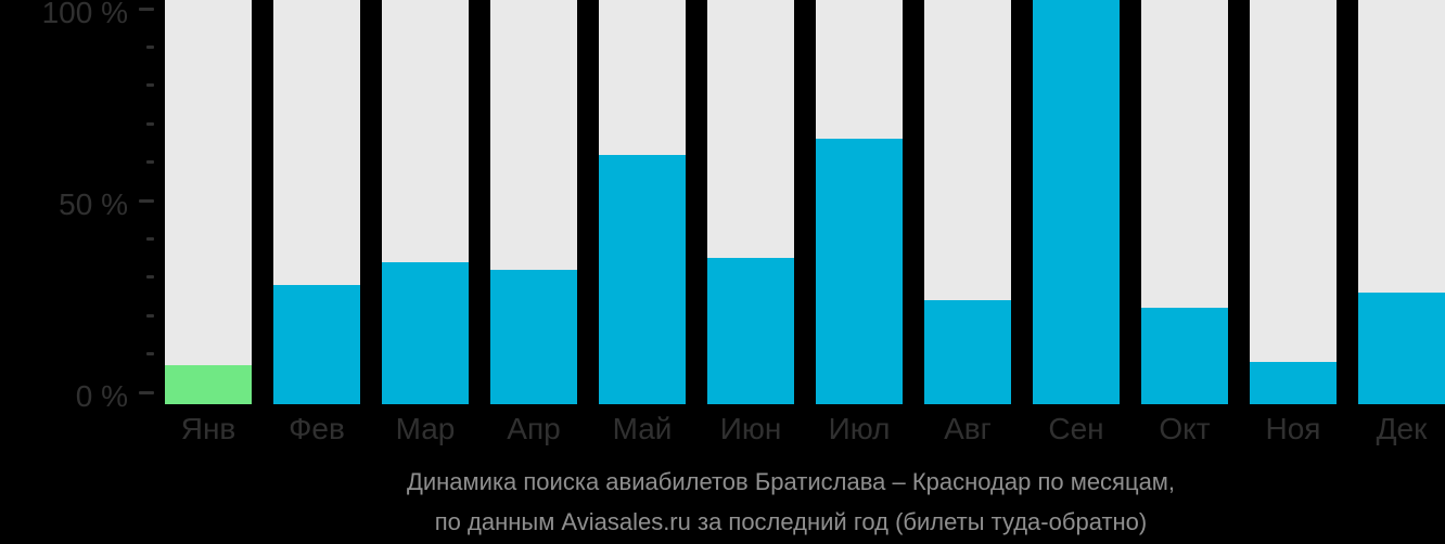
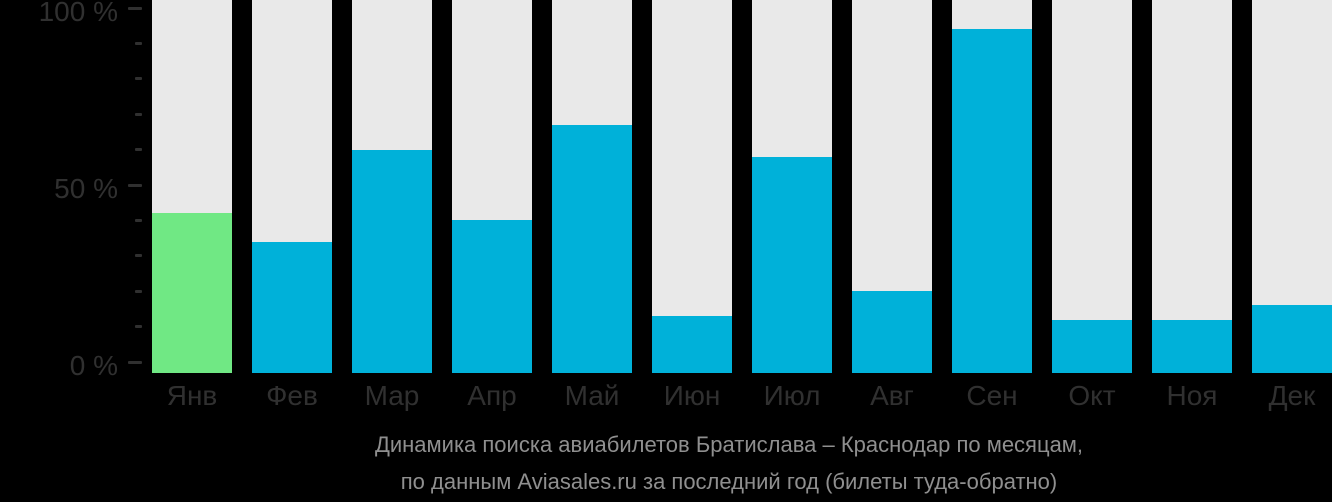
Янв: 7% -> 42%
Фев: 28% -> 34%
Мар: 34% -> 60%
Апр: 32% -> 40%
Май: 62% -> 67%
Июн: 35% -> 13%
Июл: 66% -> 58%
Авг: 24% -> 20%
Сен: 100% -> 94%
Окт: 22% -> 12%
Ноя: 8% -> 12%
Дек: 26% -> 16%
